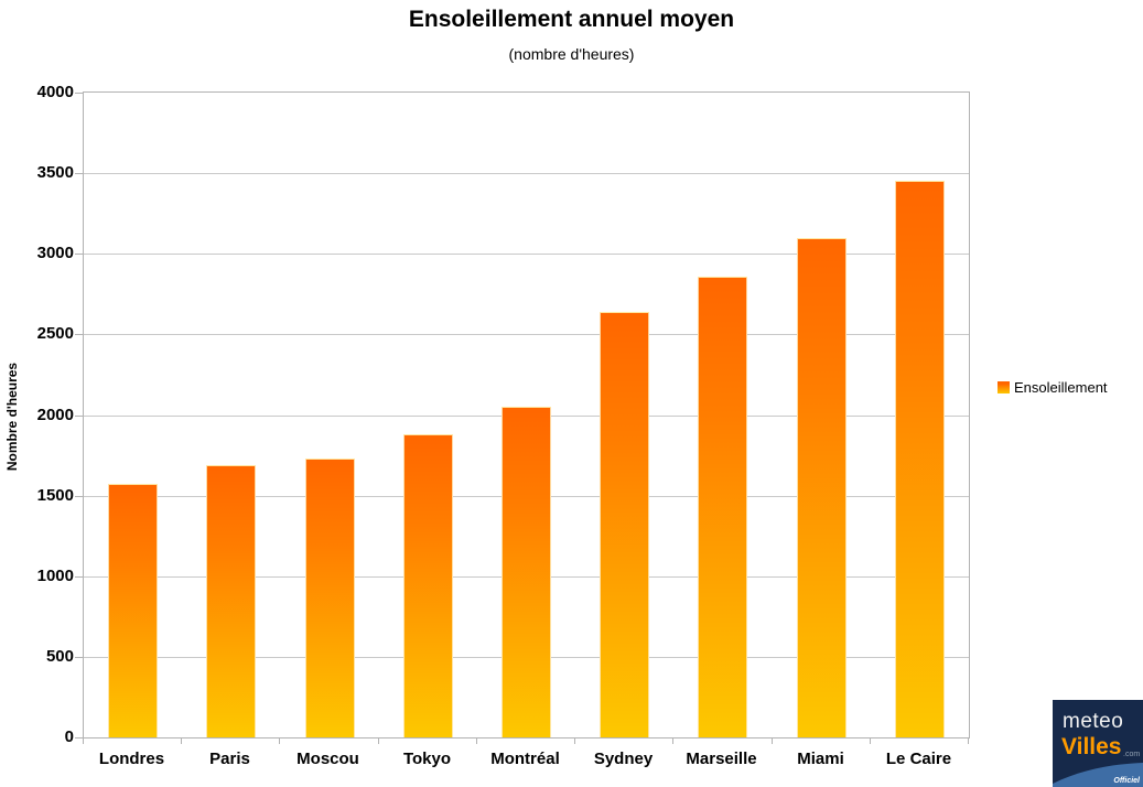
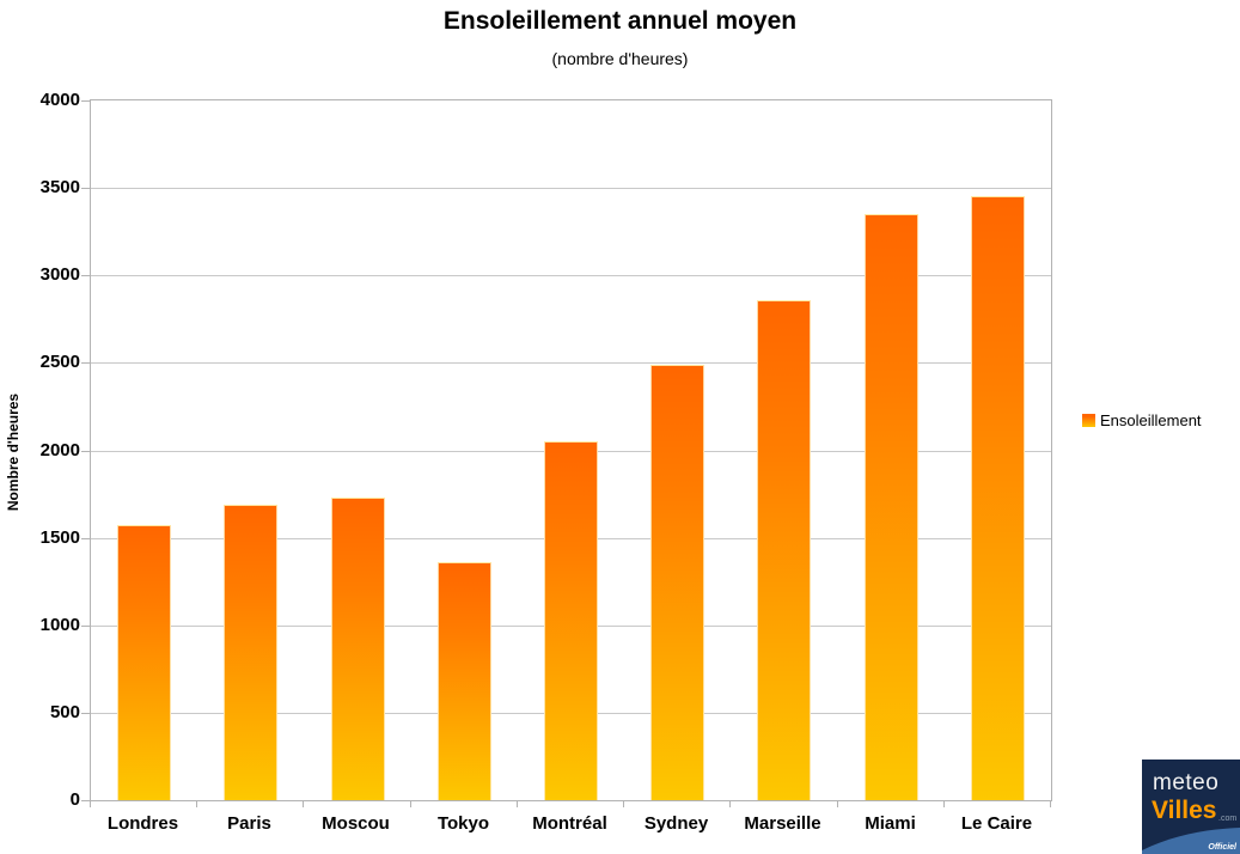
Tokyo: 1880 -> 1360
Sydney: 2640 -> 2490
Miami: 3100 -> 3350
